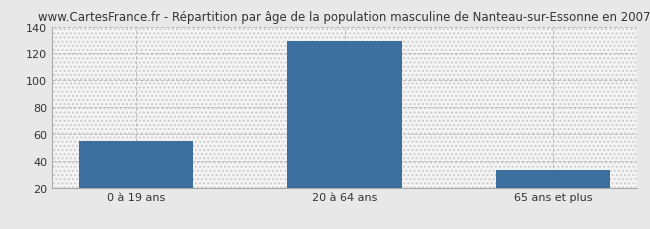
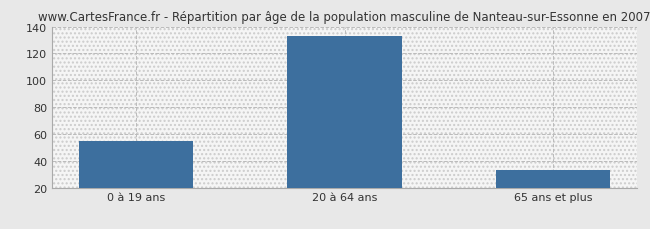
20 à 64 ans: 129 -> 133
